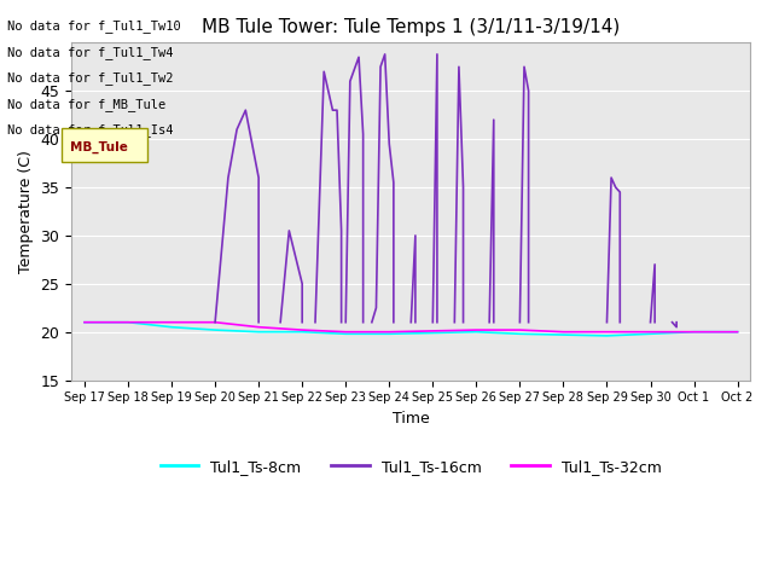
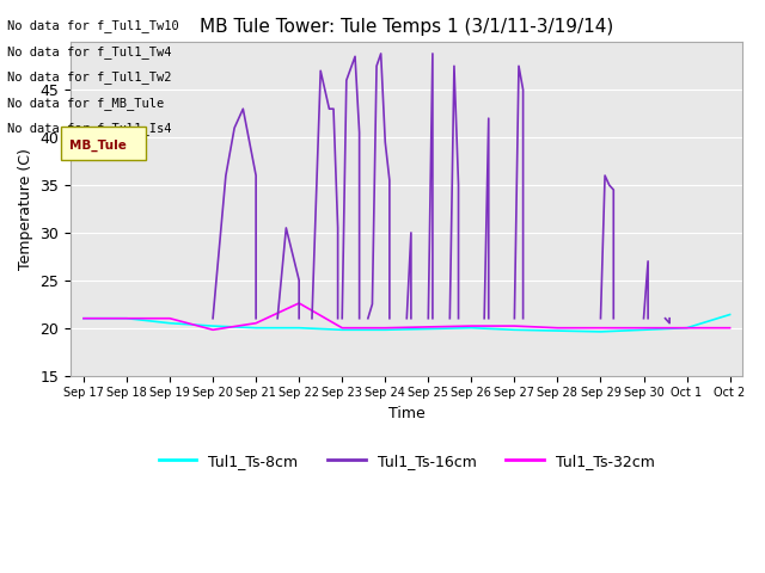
Tul1_Ts-32cm/Sep 20: 21.0 -> 19.8
Tul1_Ts-32cm/Sep 22: 20.2 -> 22.6
Tul1_Ts-8cm/Oct 2: 20.0 -> 21.4
